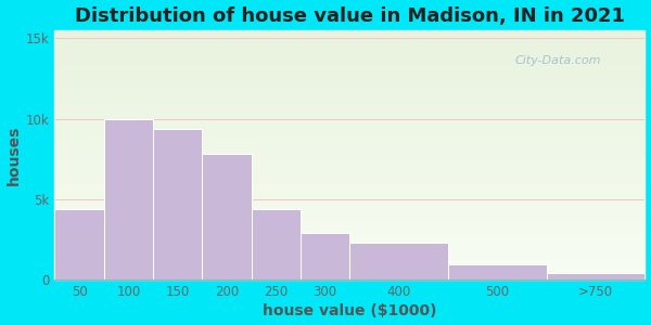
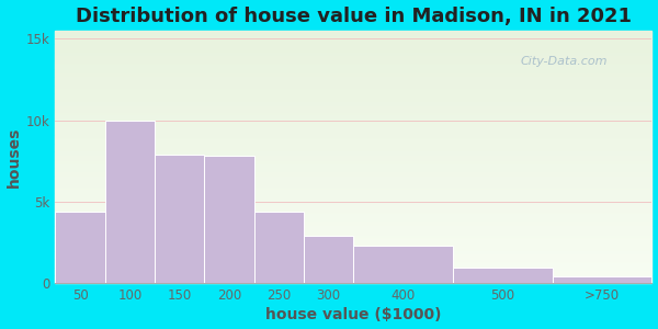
150: 9.4k -> 7.9k
